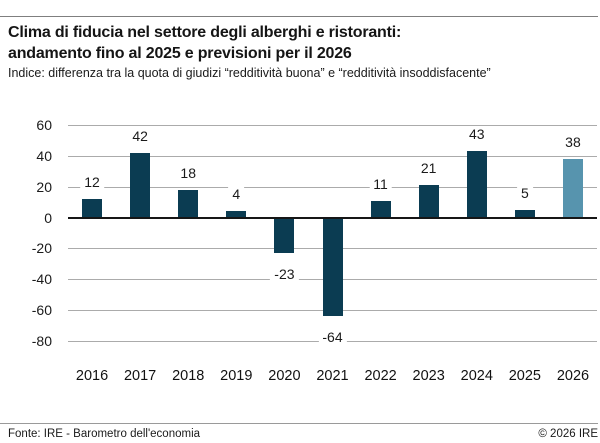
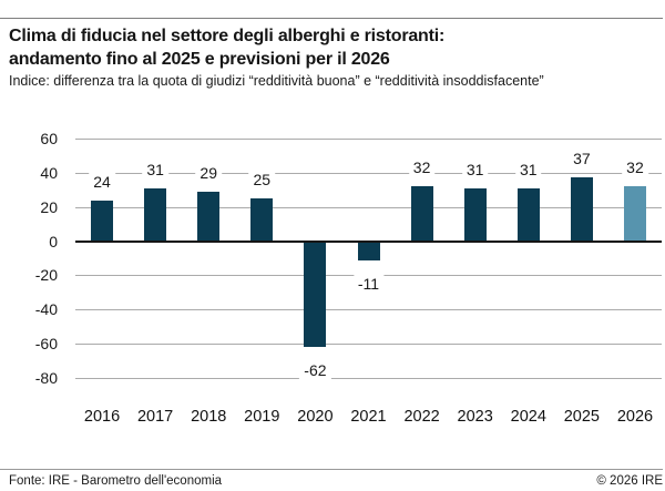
2016: 12 -> 24
2017: 42 -> 31
2018: 18 -> 29
2019: 4 -> 25
2020: -23 -> -62
2021: -64 -> -11
2022: 11 -> 32
2023: 21 -> 31
2024: 43 -> 31
2025: 5 -> 37
2026: 38 -> 32
